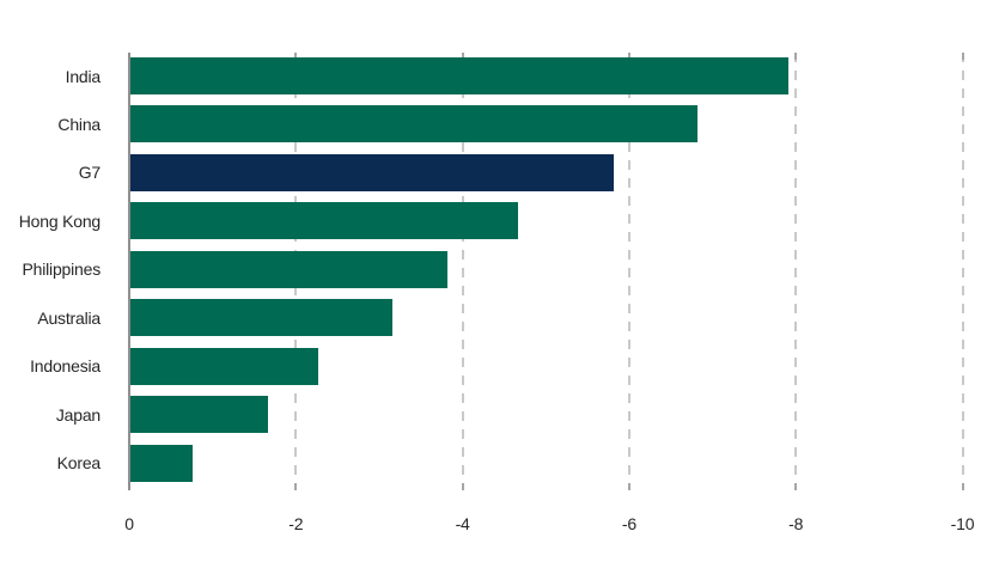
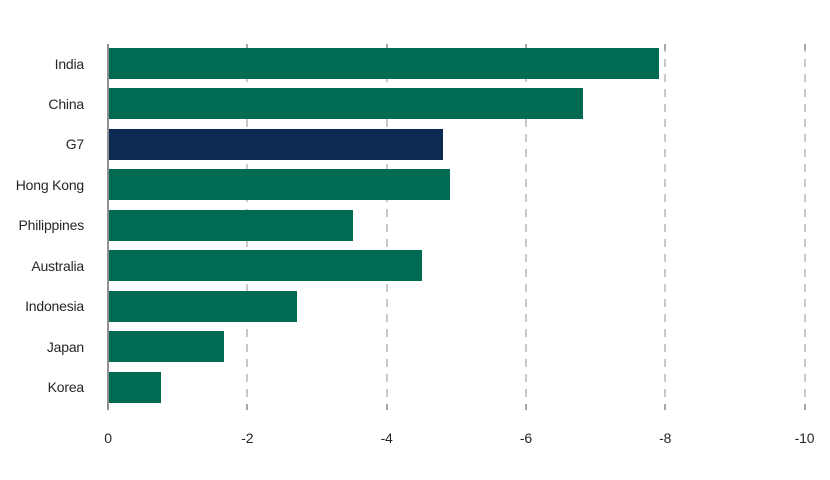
G7: -5.8 -> -4.8
Hong Kong: -4.7 -> -4.9
Philippines: -3.8 -> -3.5
Australia: -3.1 -> -4.5
Indonesia: -2.2 -> -2.7
